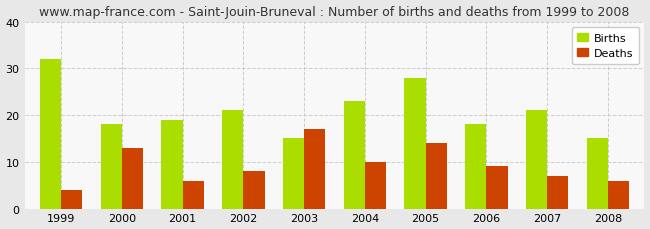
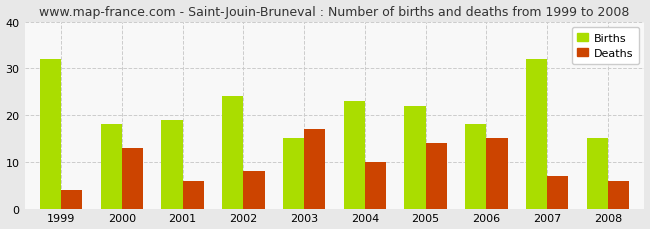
Births/2002: 21 -> 24
Births/2005: 28 -> 22
Deaths/2006: 9 -> 15
Births/2007: 21 -> 32
